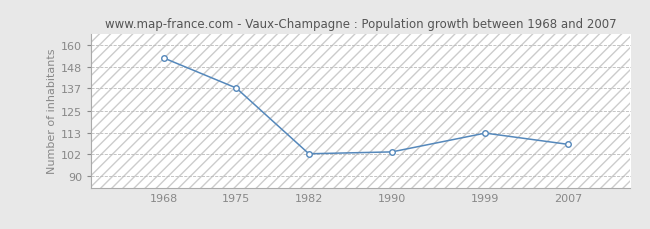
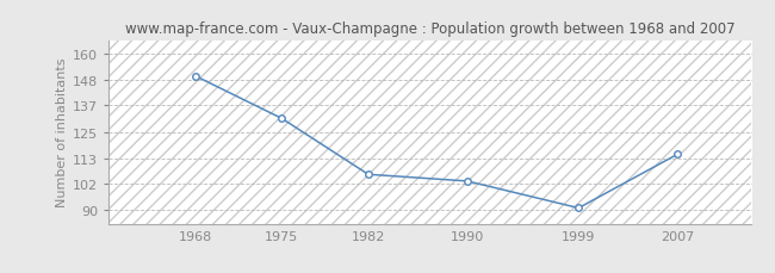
1968: 153 -> 150
1975: 137 -> 131
1982: 102 -> 106
1999: 113 -> 91
2007: 107 -> 115
